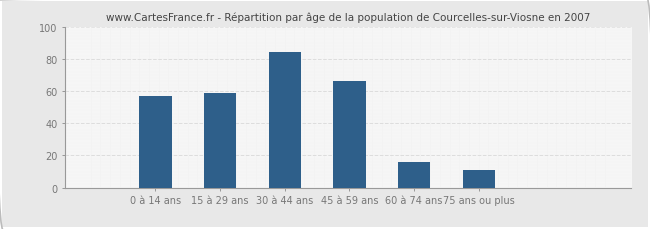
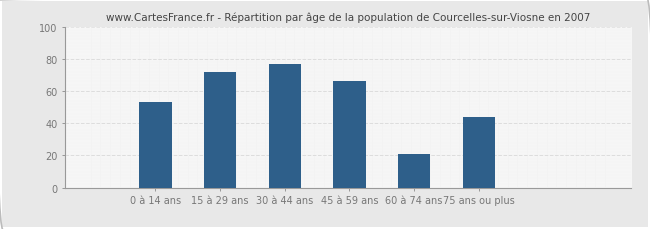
0 à 14 ans: 57 -> 53
15 à 29 ans: 59 -> 72
30 à 44 ans: 84 -> 77
60 à 74 ans: 16 -> 21
75 ans ou plus: 11 -> 44
